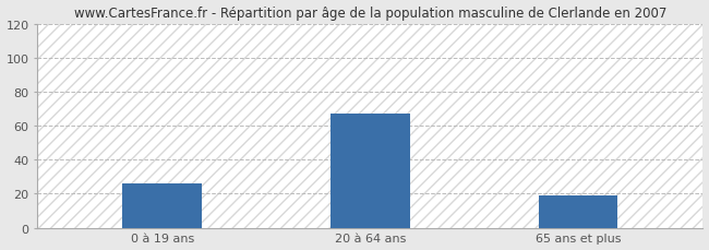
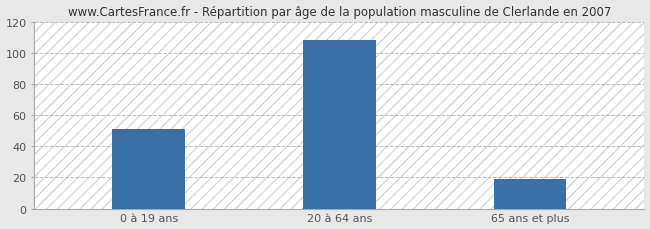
0 à 19 ans: 26 -> 51
20 à 64 ans: 67 -> 108
